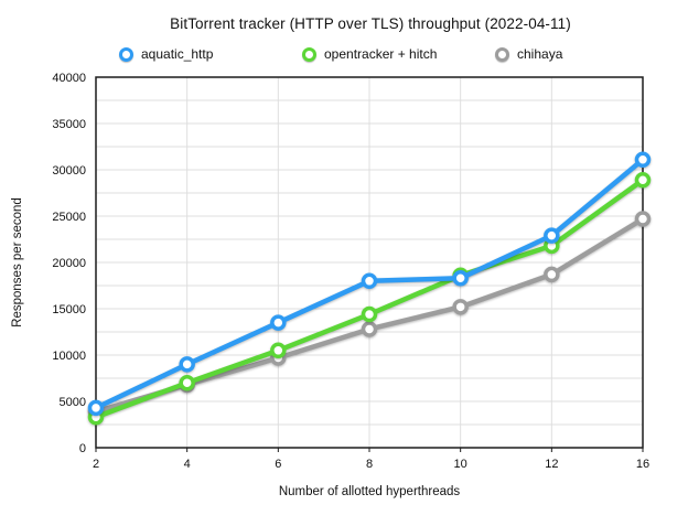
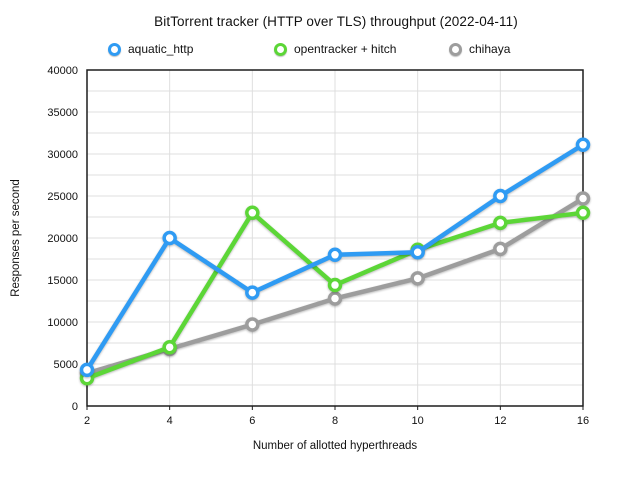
aquatic_http/4: 9000 -> 20000
opentracker + hitch/6: 10000 -> 23000
aquatic_http/12: 23000 -> 25000
opentracker + hitch/16: 29000 -> 23000
